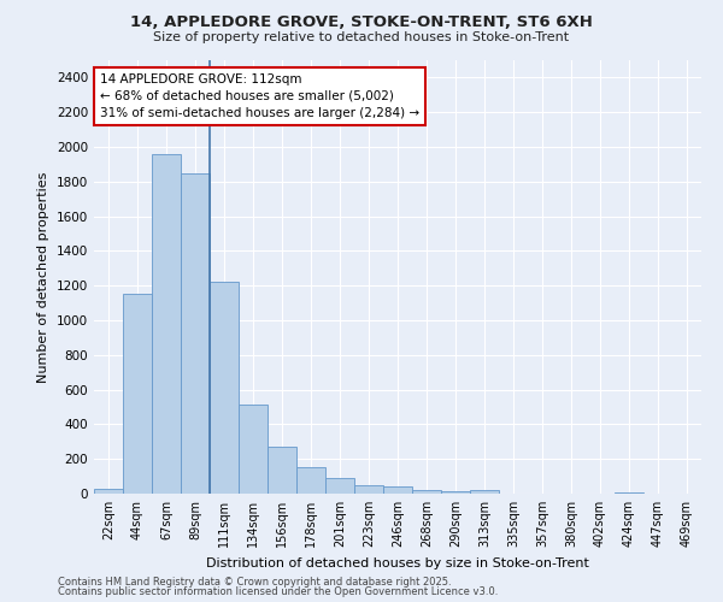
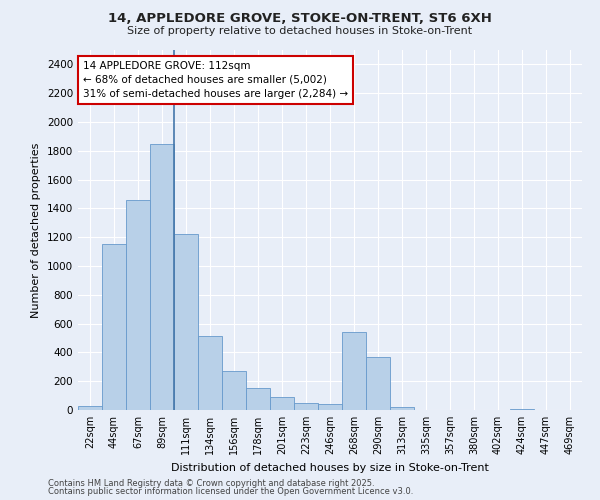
67sqm: 1960 -> 1460
268sqm: 20 -> 540
290sqm: 20 -> 370
